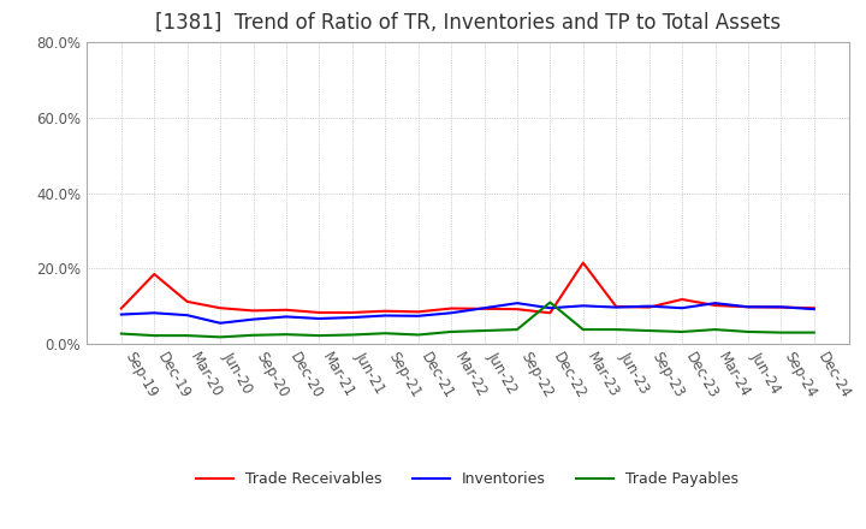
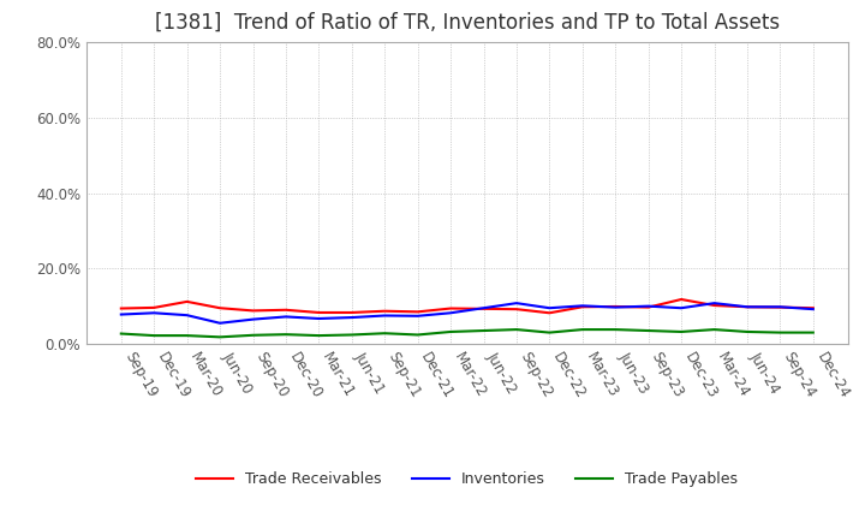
Trade Receivables/Dec-19: 18.5% -> 9.6%
Trade Payables/Dec-22: 11.0% -> 3.0%
Trade Receivables/Mar-23: 21.5% -> 9.8%
